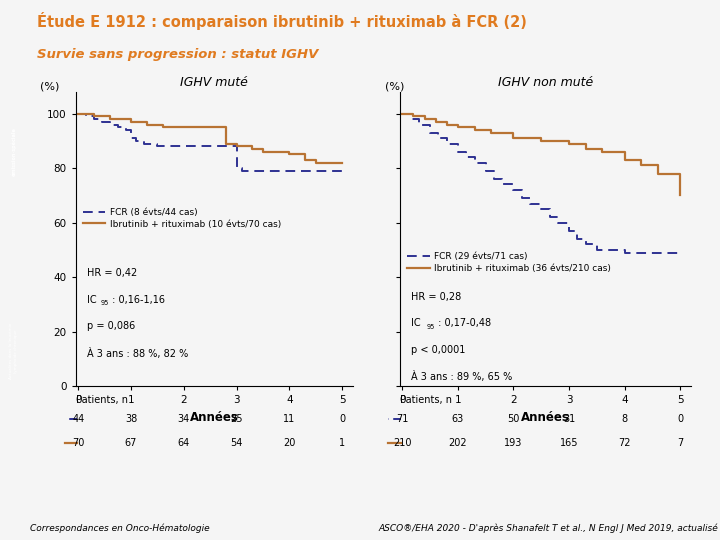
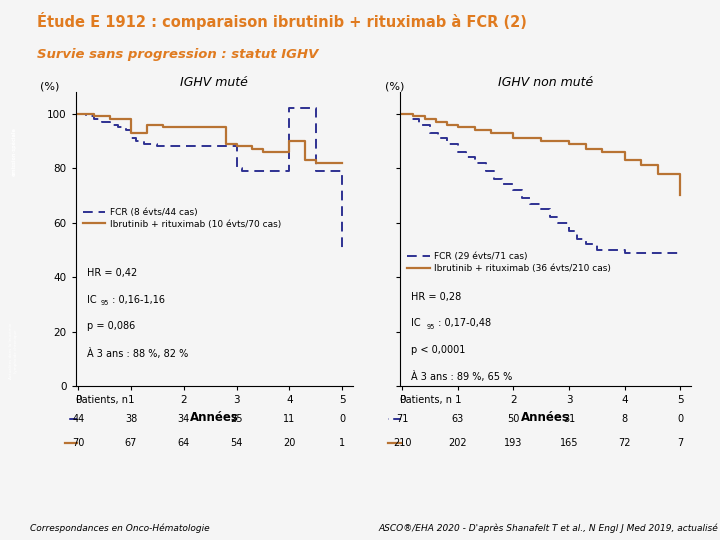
IGHV muté/Ibrutinib + rituximab (10 évts/70 cas)/1: 97 -> 93
IGHV muté/FCR (8 évts/44 cas)/4: 79 -> 102
IGHV muté/Ibrutinib + rituximab (10 évts/70 cas)/4: 85 -> 90
IGHV muté/FCR (8 évts/44 cas)/5: 79 -> 50
